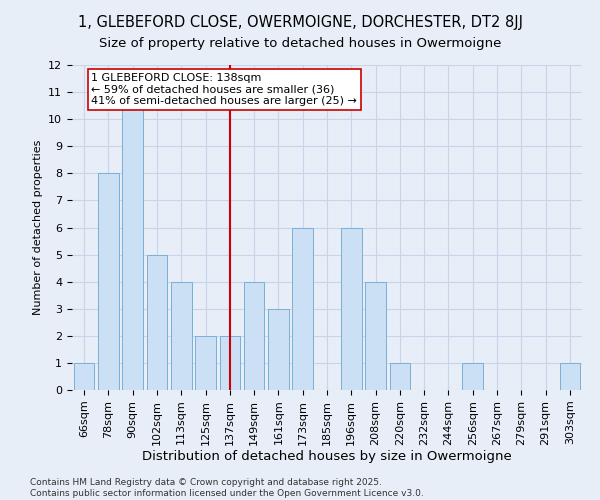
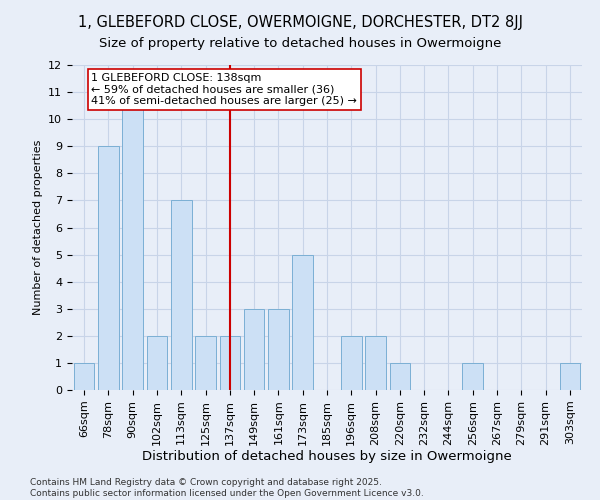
78sqm: 8 -> 9
102sqm: 5 -> 2
113sqm: 4 -> 7
149sqm: 4 -> 3
173sqm: 6 -> 5
196sqm: 6 -> 2
208sqm: 4 -> 2
